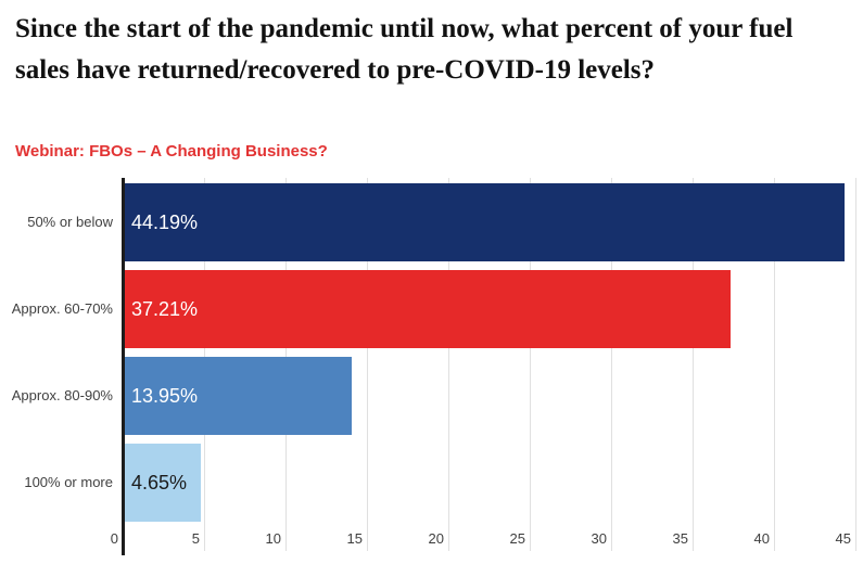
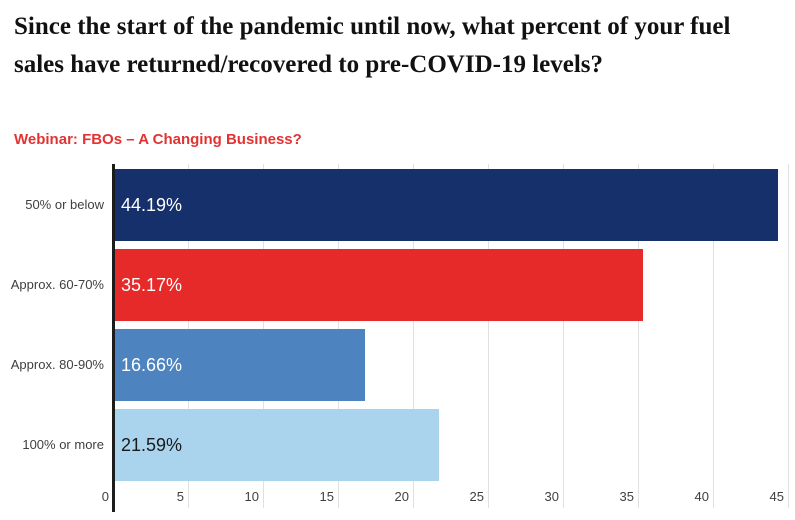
Approx. 60-70%: 37.21% -> 35.17%
Approx. 80-90%: 13.95% -> 16.66%
100% or more: 4.65% -> 21.59%
